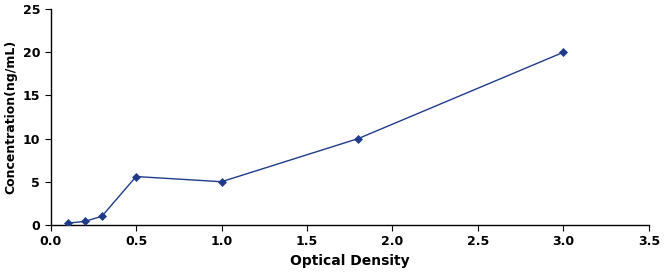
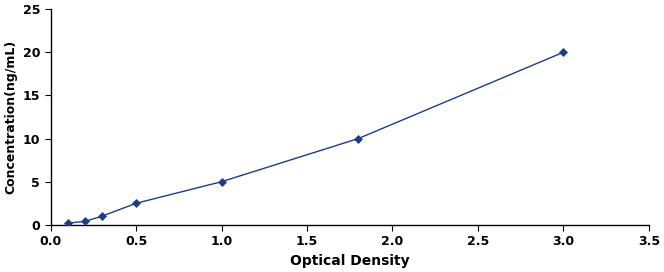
0.5: 5.6 -> 2.5
